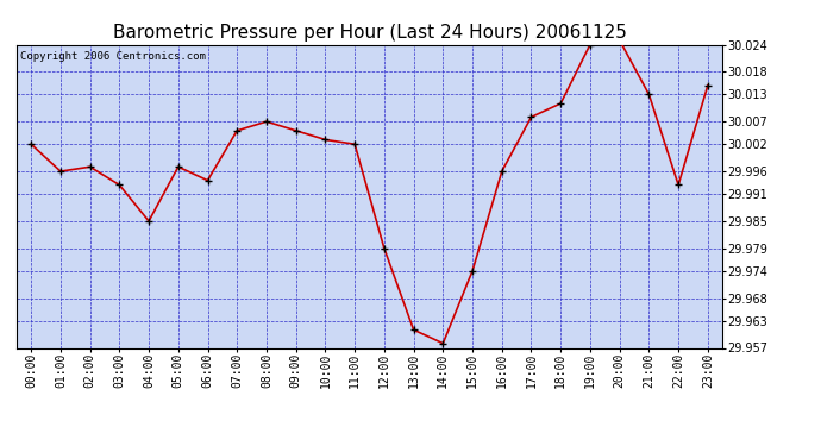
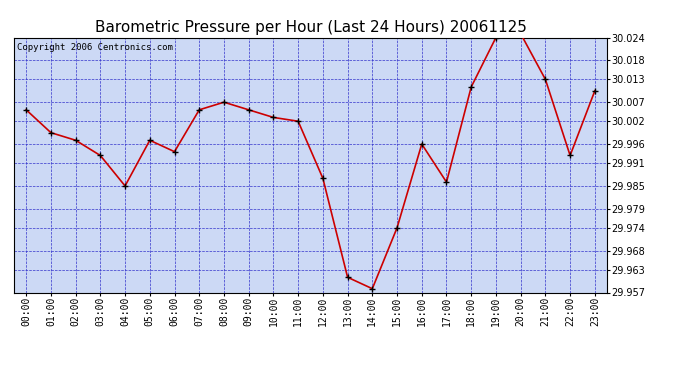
00:00: 30.002 -> 30.005
01:00: 29.996 -> 29.999
12:00: 29.979 -> 29.987
17:00: 30.008 -> 29.986
23:00: 30.015 -> 30.010
